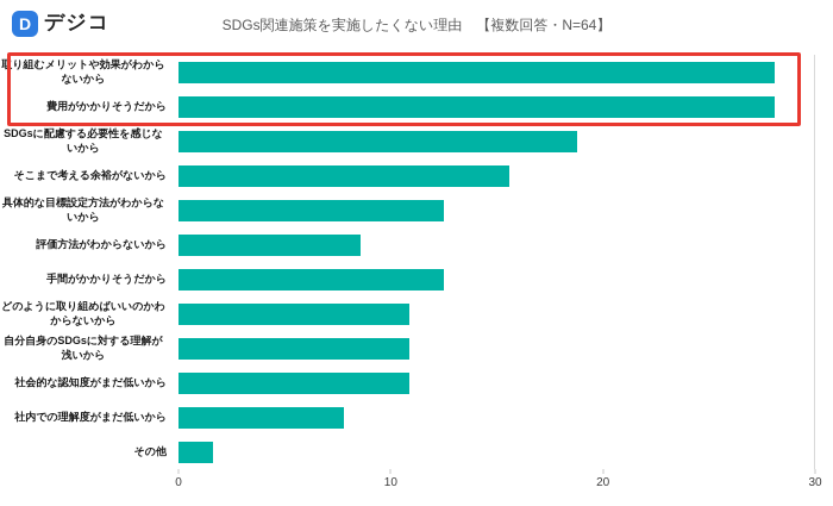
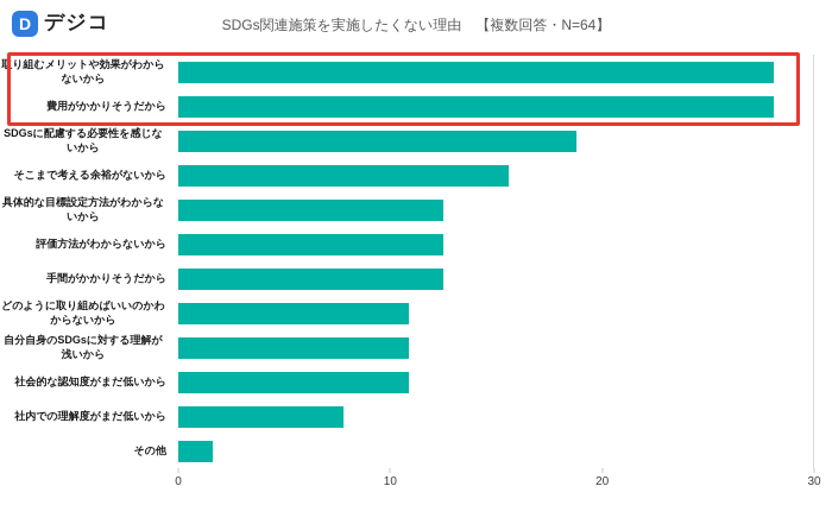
評価方法がわからないから: 8.6 -> 12.5
